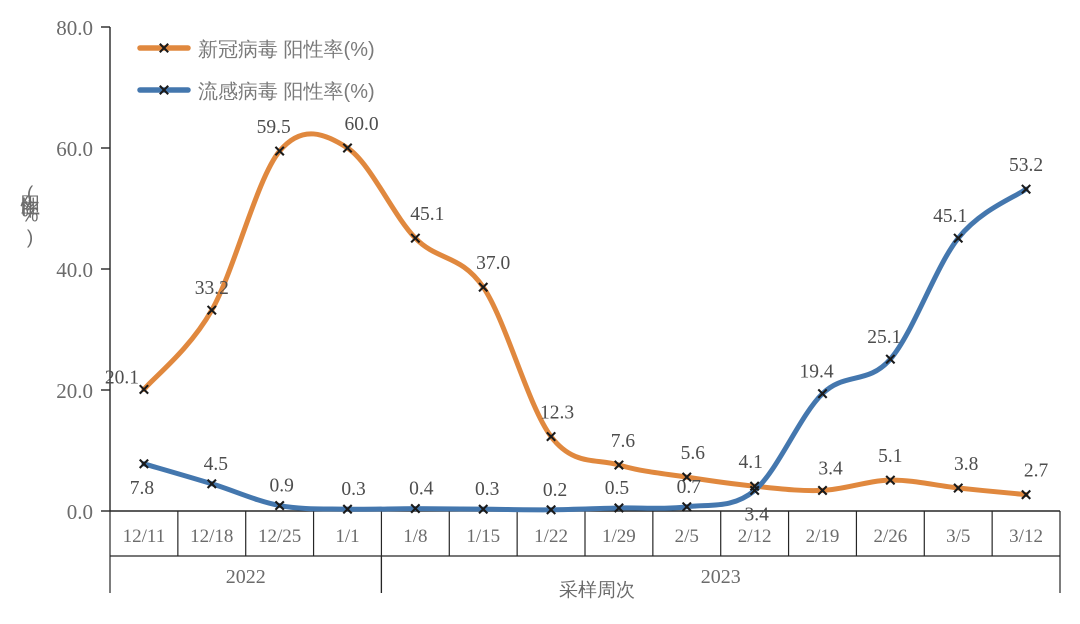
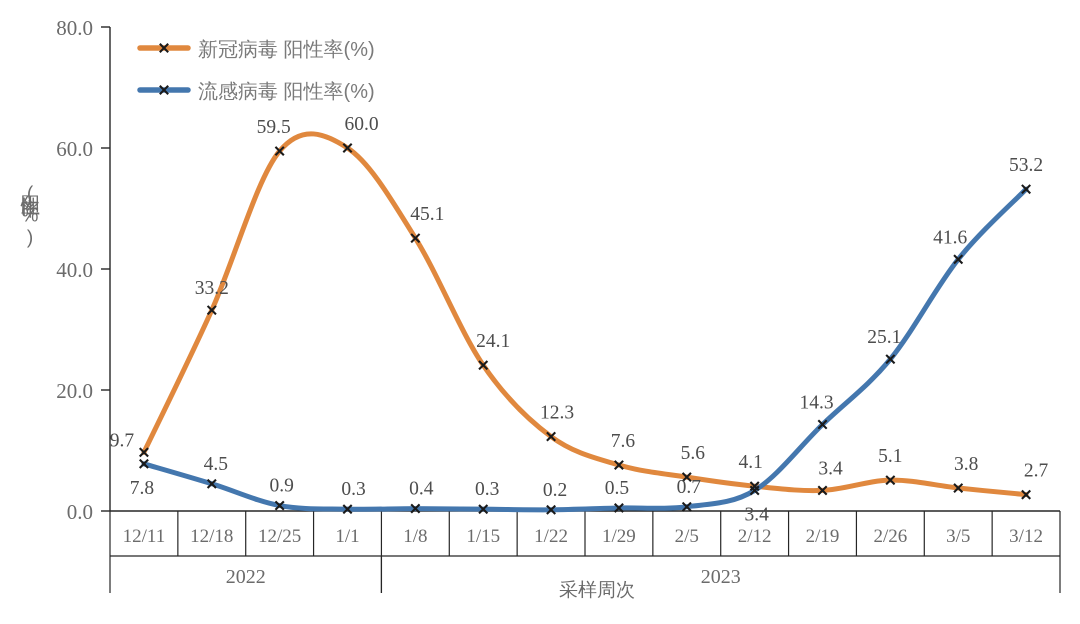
新冠病毒 阳性率(%)/12/11: 20.1 -> 9.7
新冠病毒 阳性率(%)/1/15: 37.0 -> 24.1
流感病毒 阳性率(%)/2/19: 19.4 -> 14.3
流感病毒 阳性率(%)/3/5: 45.1 -> 41.6
